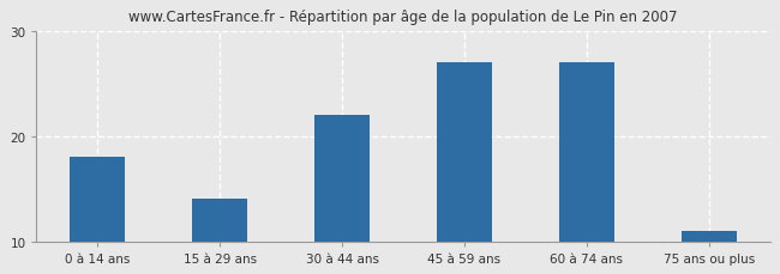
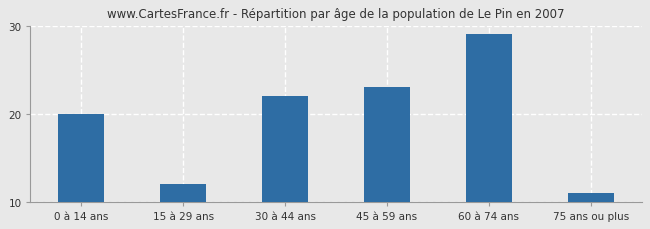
0 à 14 ans: 18 -> 20
15 à 29 ans: 14 -> 12
45 à 59 ans: 27 -> 23
60 à 74 ans: 27 -> 29
